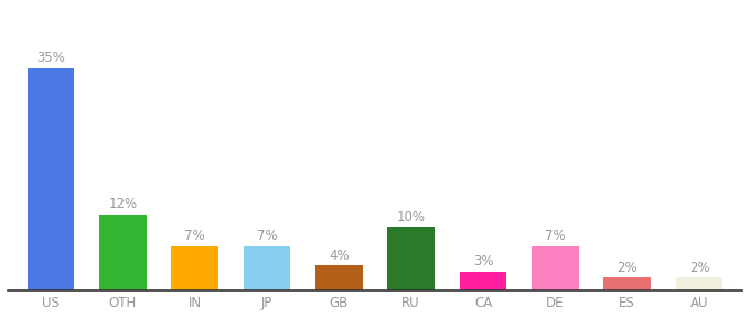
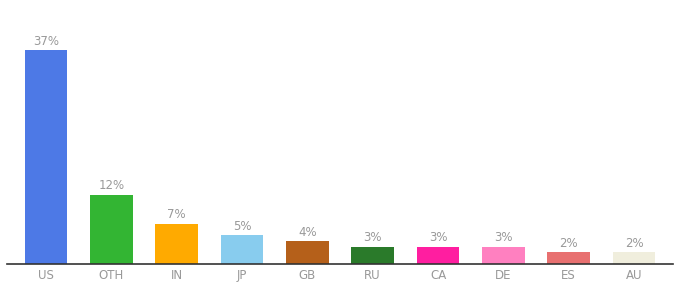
US: 35% -> 37%
JP: 7% -> 5%
RU: 10% -> 3%
DE: 7% -> 3%
